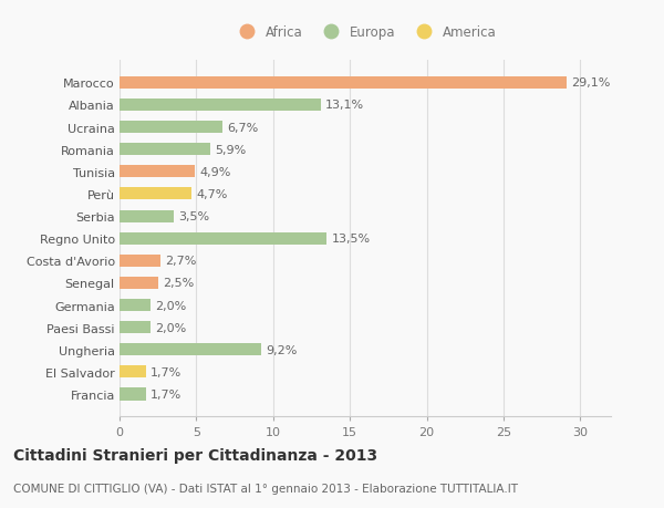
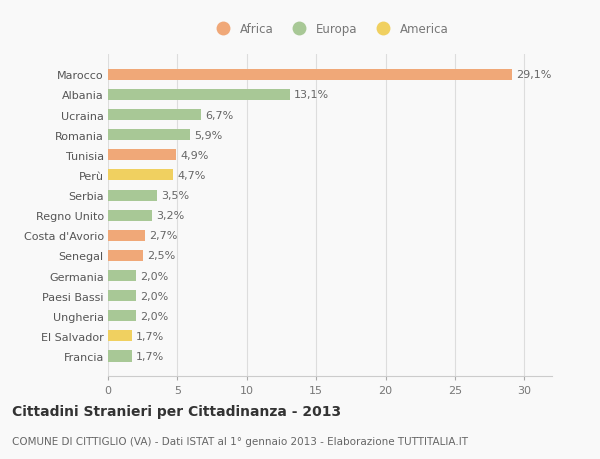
Regno Unito: 13,5% -> 3,2%
Ungheria: 9,2% -> 2,0%
